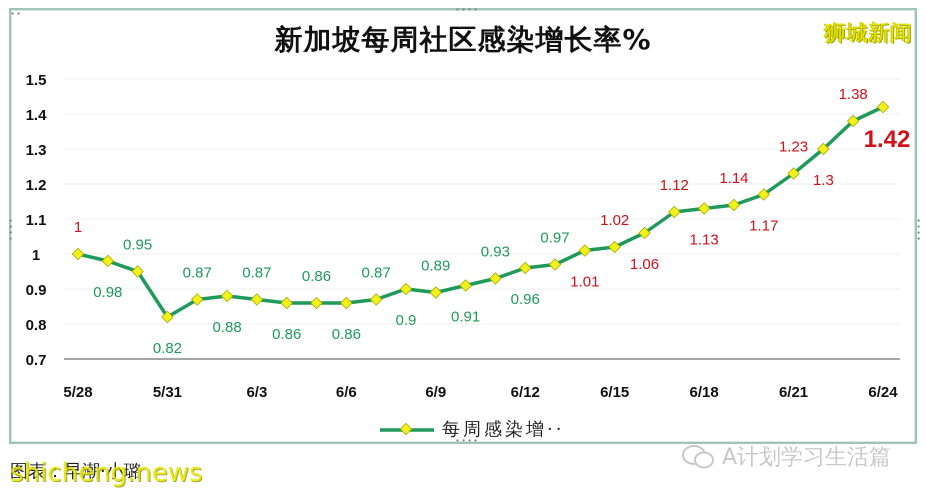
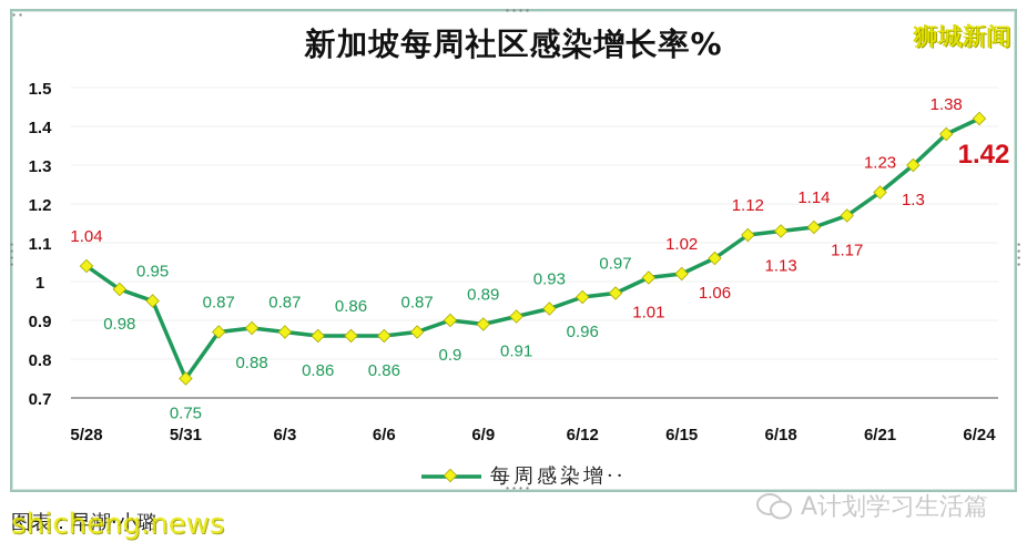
5/28: 1 -> 1.04
5/31: 0.82 -> 0.75
